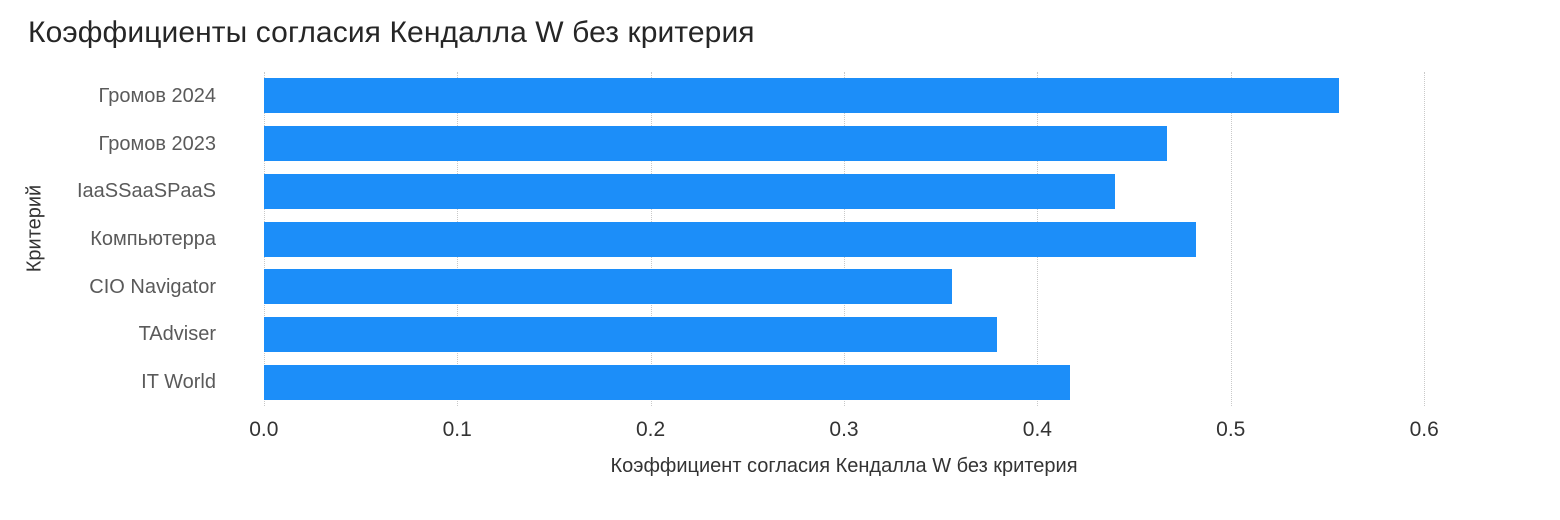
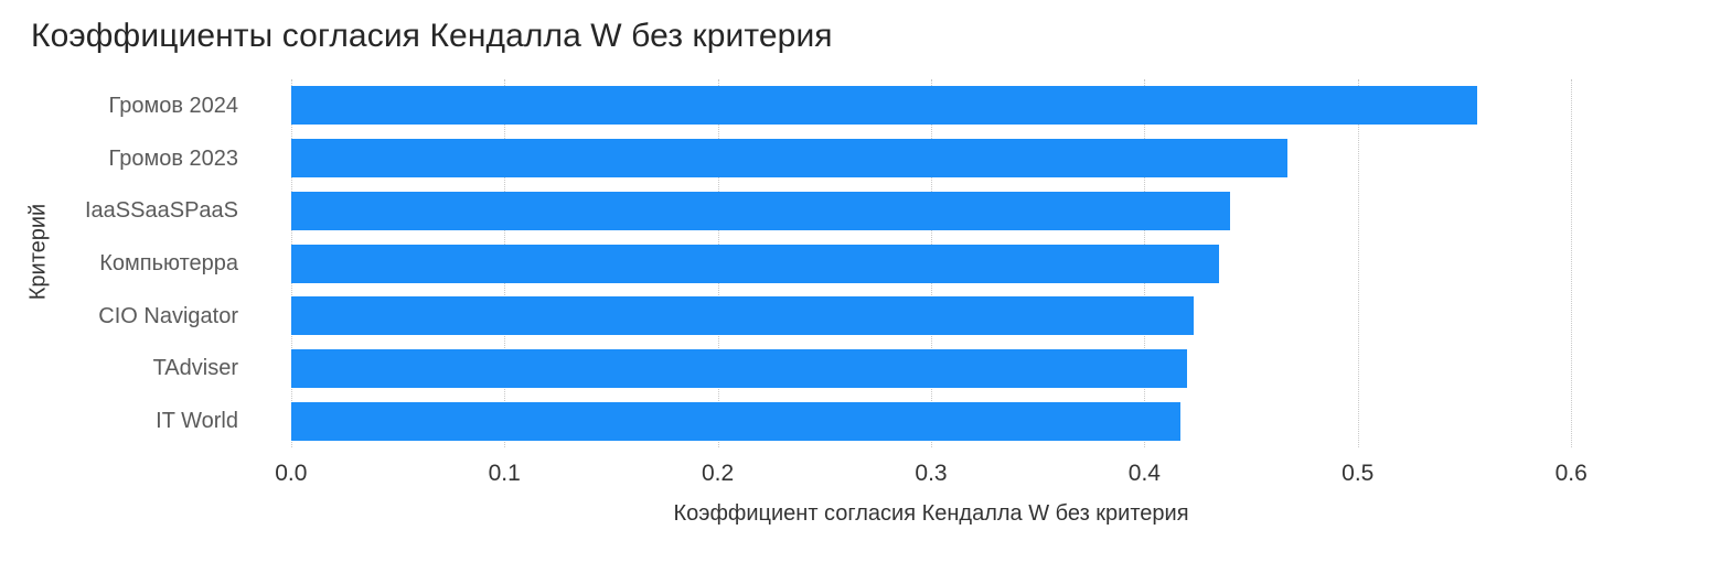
Компьютерра: 0.482 -> 0.435
CIO Navigator: 0.356 -> 0.423
TAdviser: 0.379 -> 0.420
